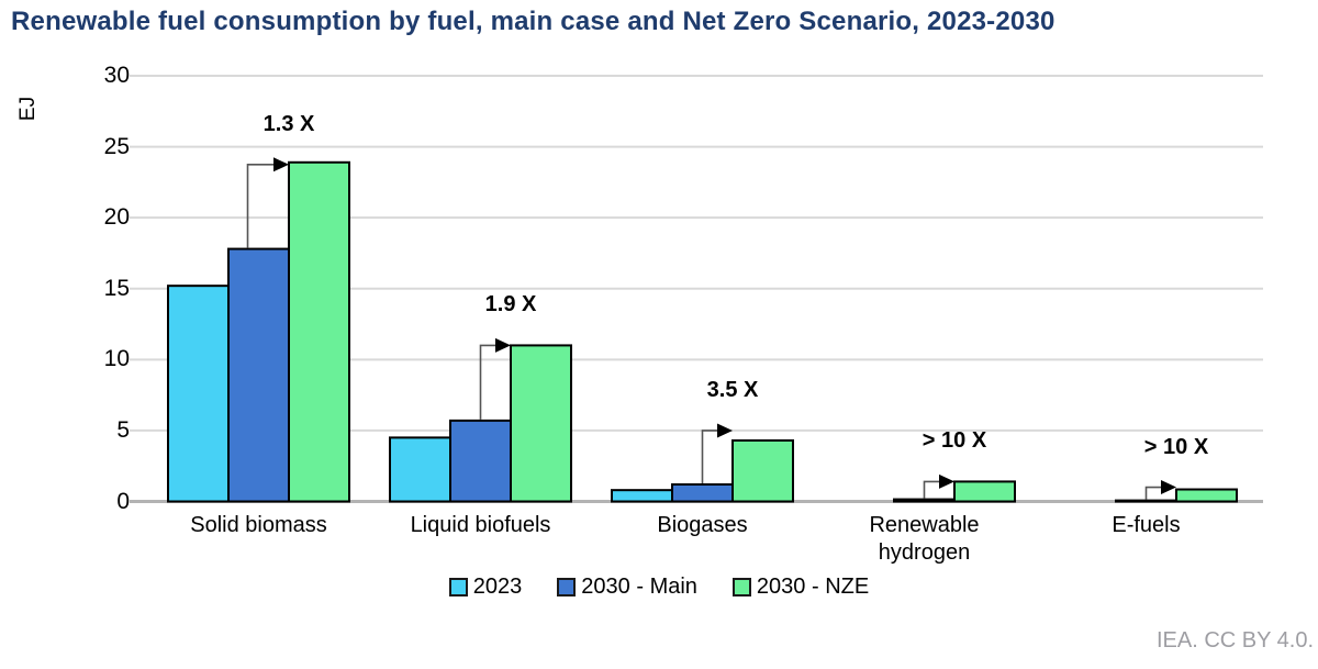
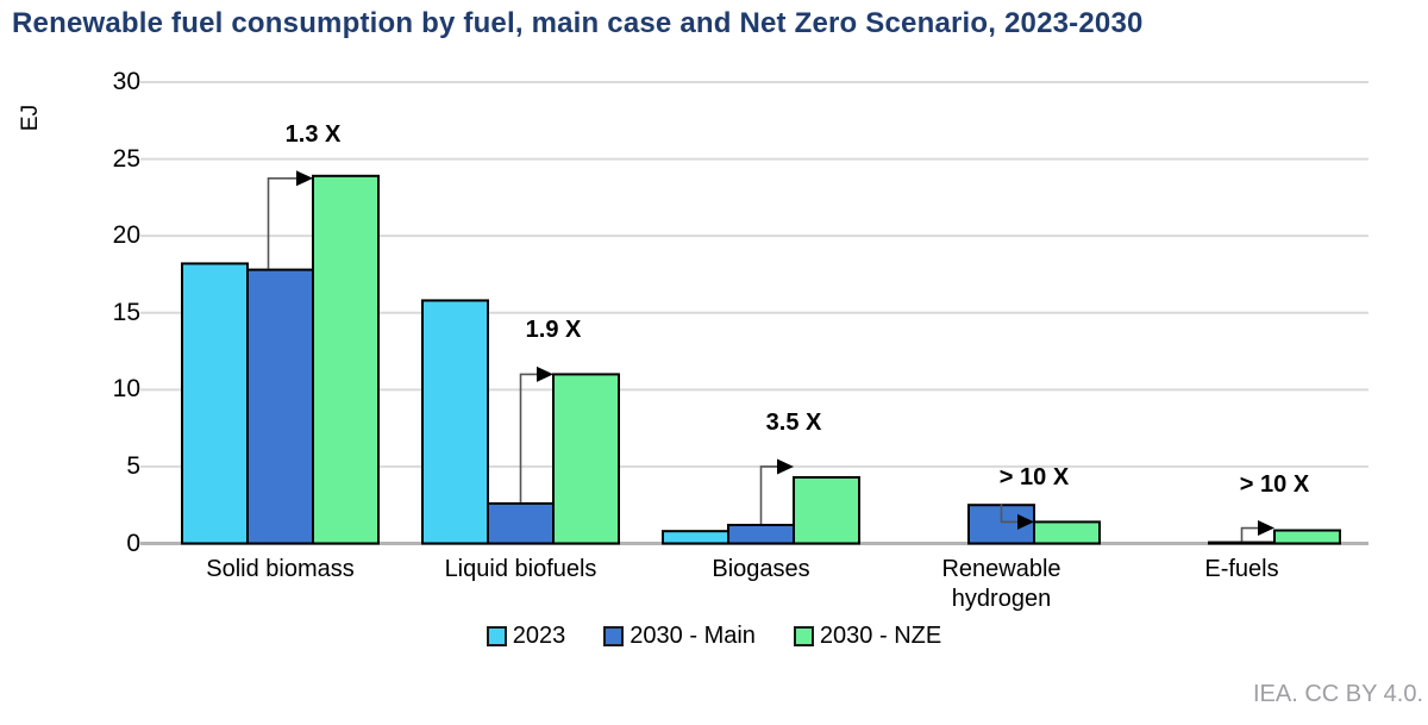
2023/Solid biomass: 15.2 -> 18.2
2023/Liquid biofuels: 4.5 -> 15.8
2030 - Main/Liquid biofuels: 5.7 -> 2.6
2030 - Main/Renewable hydrogen: 0.1 -> 2.5
